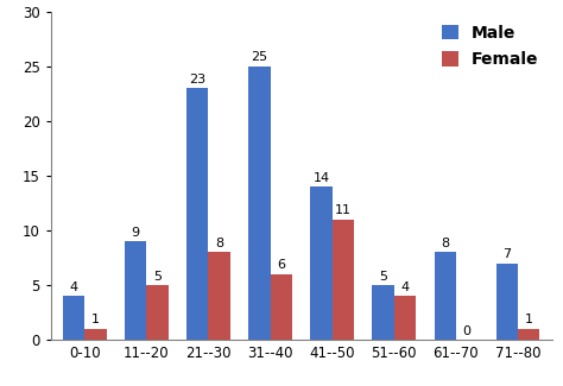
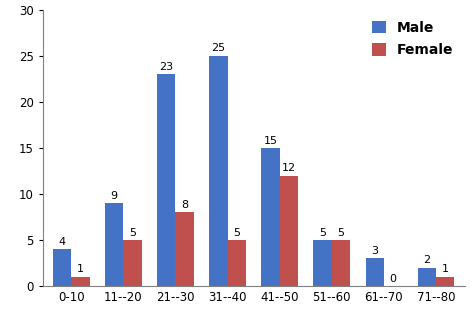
Female/31--40: 6 -> 5
Male/41--50: 14 -> 15
Female/41--50: 11 -> 12
Female/51--60: 4 -> 5
Male/61--70: 8 -> 3
Male/71--80: 7 -> 2
